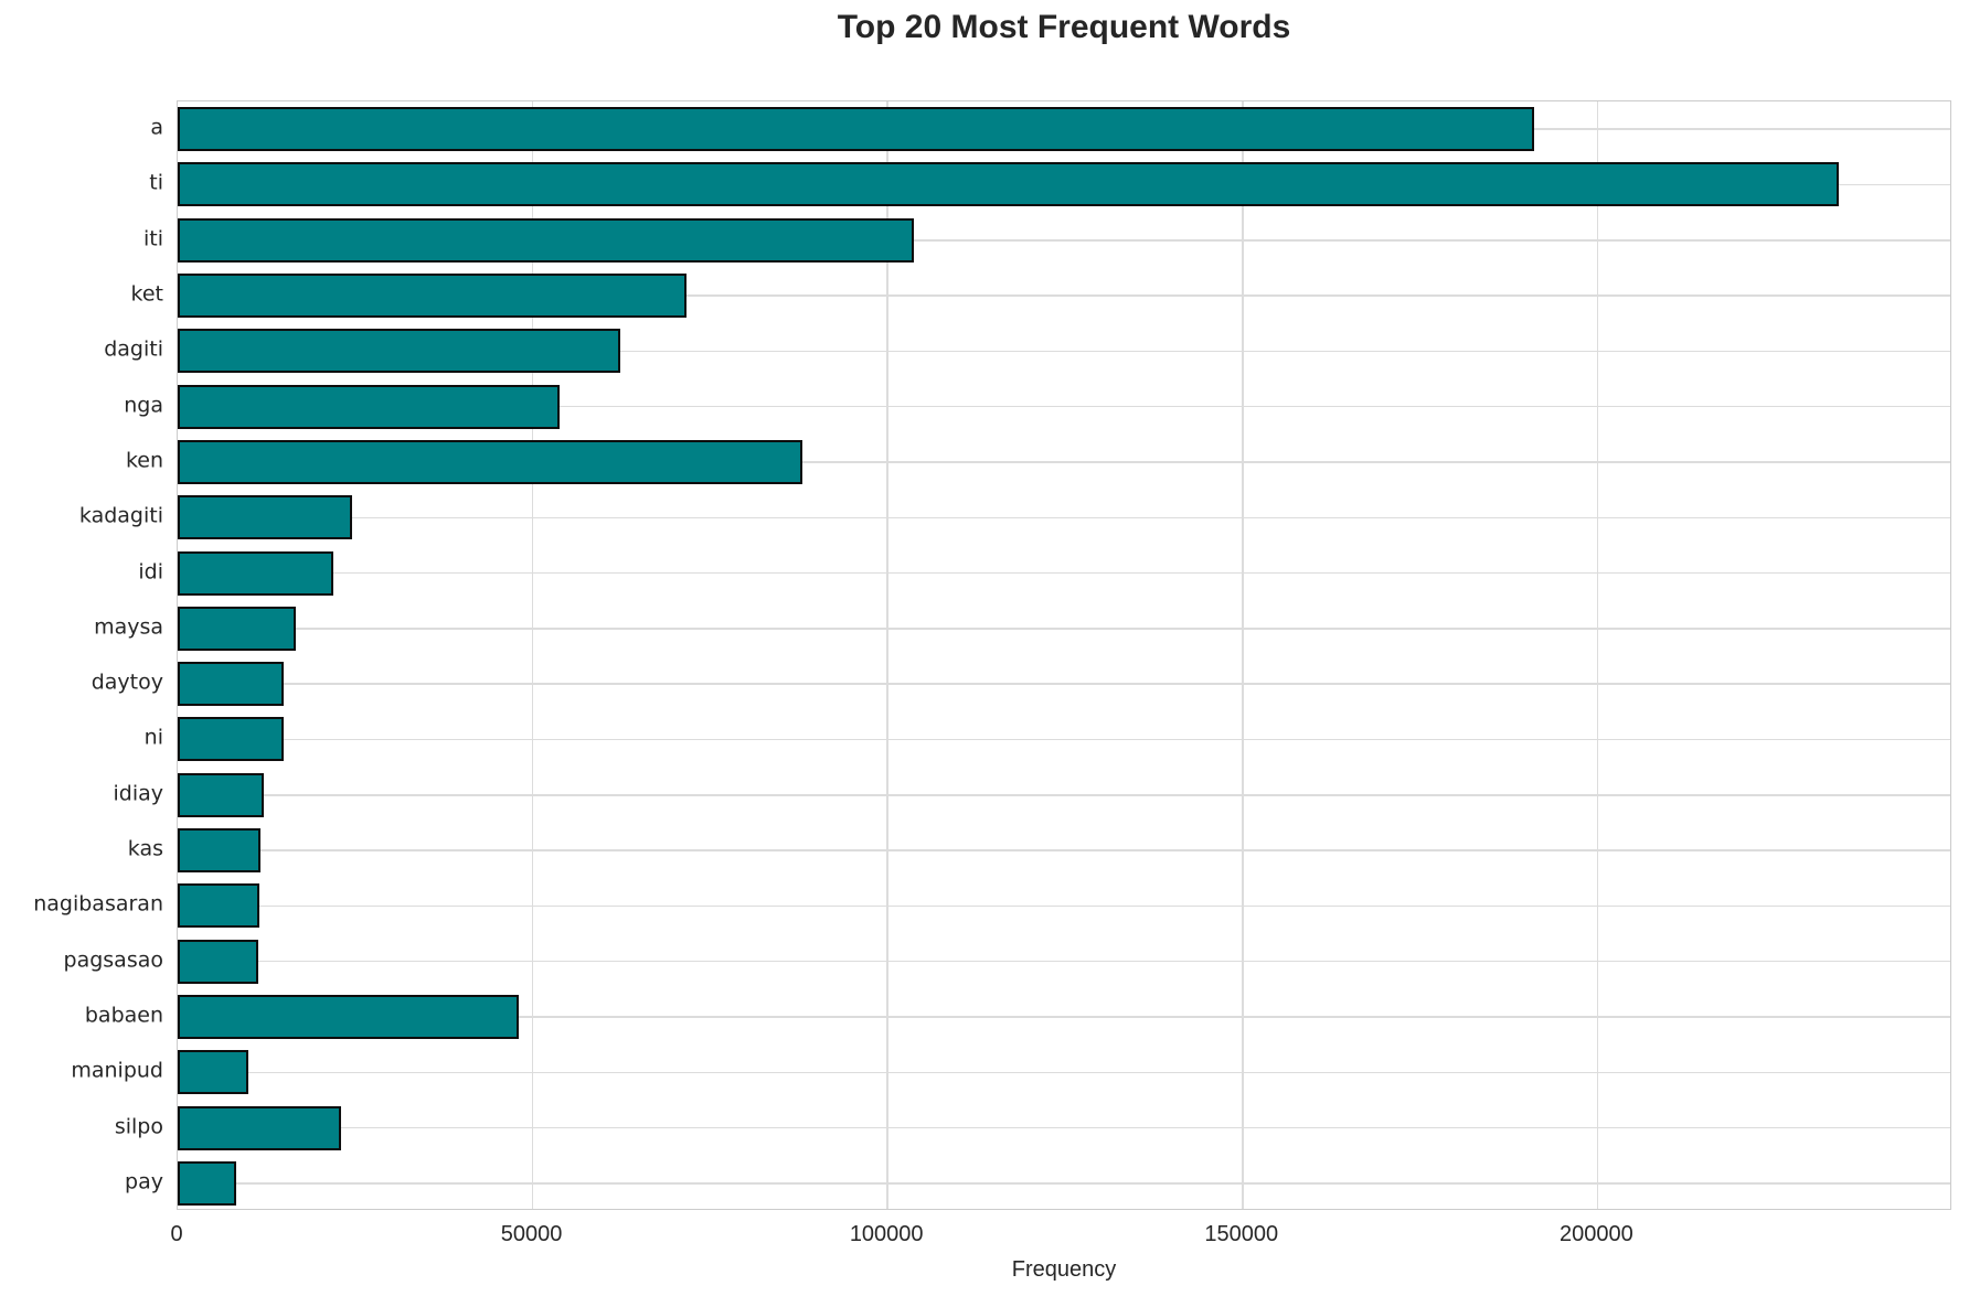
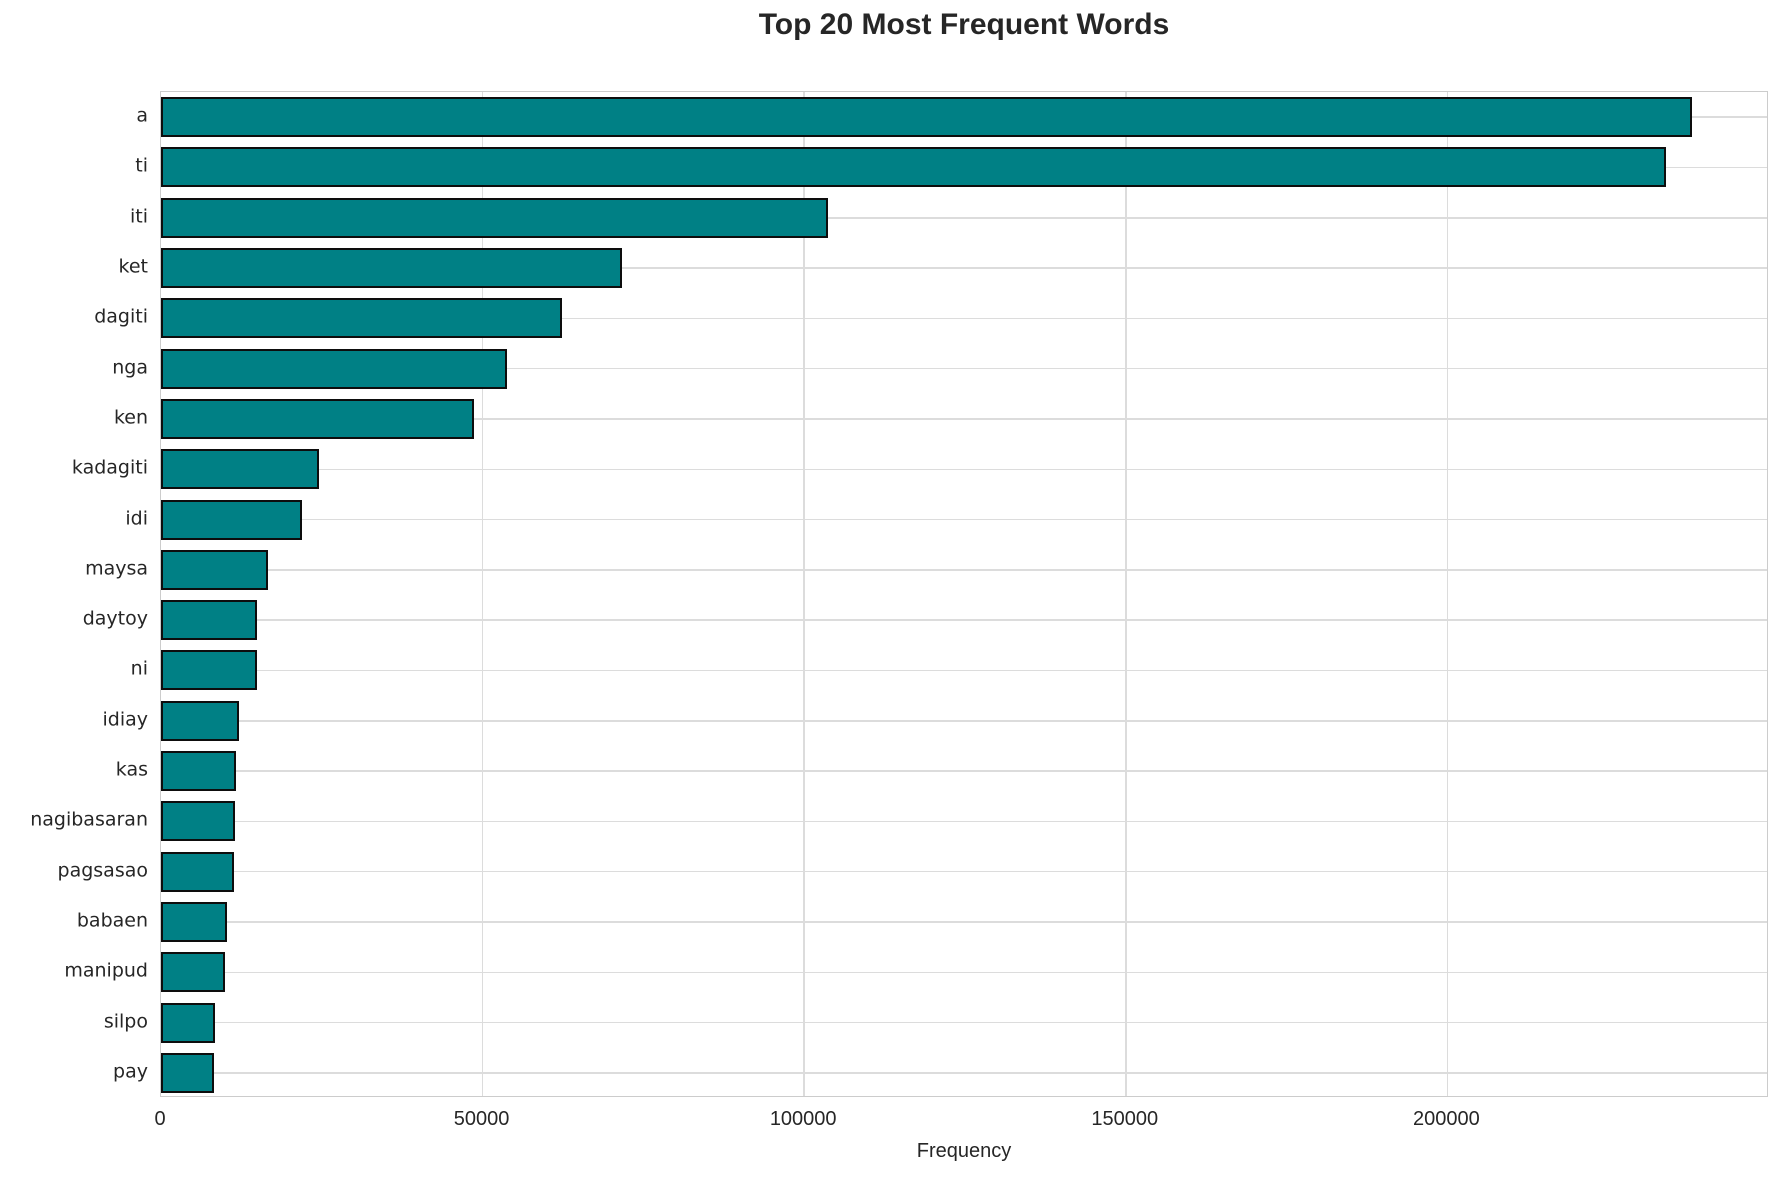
a: 191000 -> 238000
ken: 88000 -> 49000
babaen: 48000 -> 10000
silpo: 23000 -> 8000
